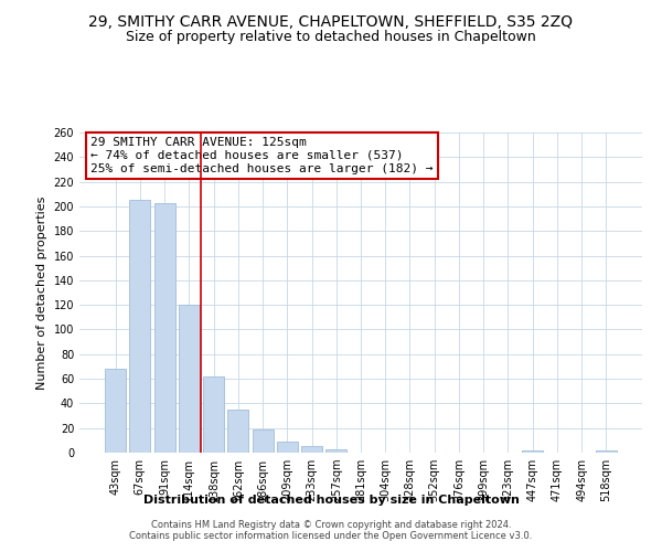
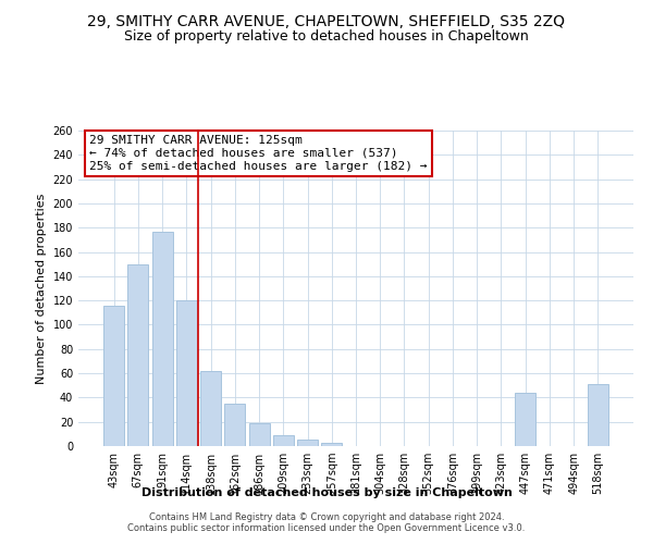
43sqm: 68 -> 116
67sqm: 205 -> 150
91sqm: 203 -> 177
447sqm: 2 -> 44
518sqm: 2 -> 51
